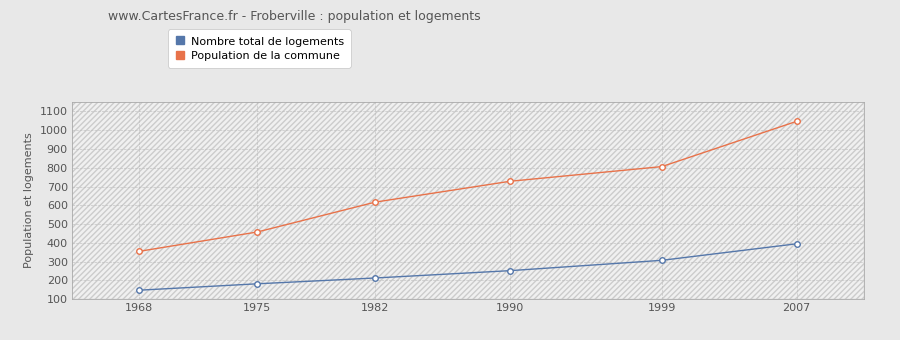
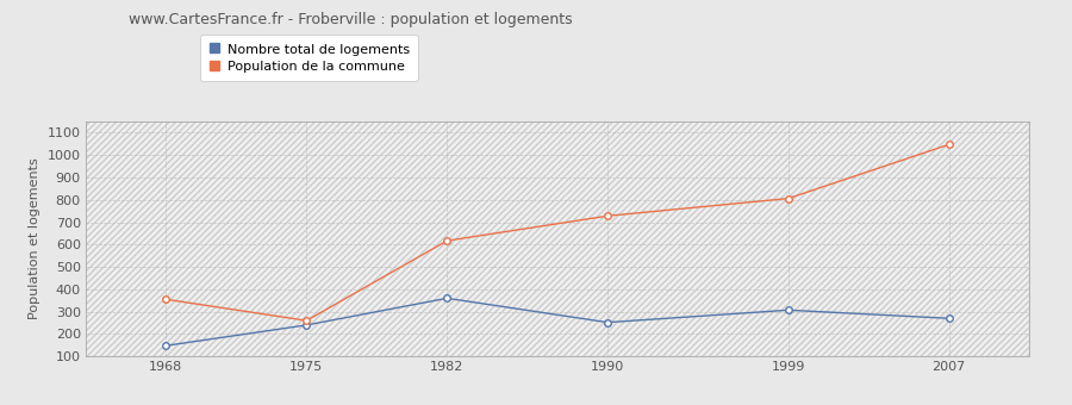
Nombre total de logements/1975: 180 -> 240
Population de la commune/1975: 460 -> 260
Nombre total de logements/1982: 210 -> 360
Nombre total de logements/2007: 400 -> 270
